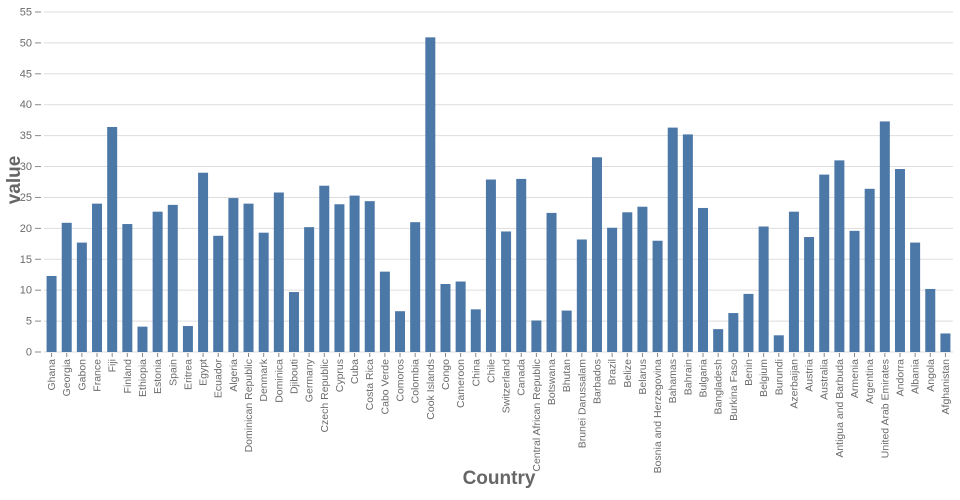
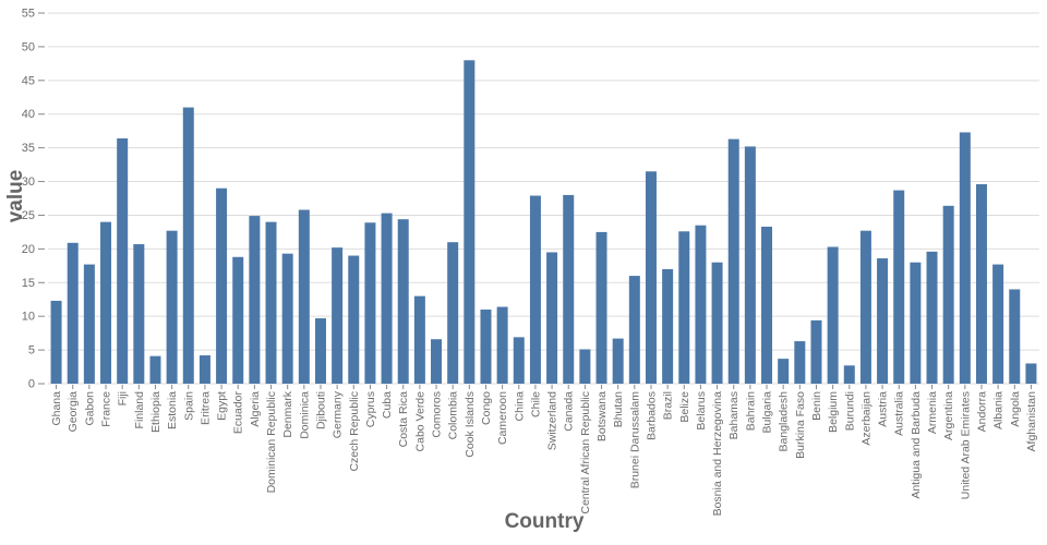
Spain: 24 -> 41
Czech Republic: 27 -> 19
Cook Islands: 51 -> 48
Brunei Darussalam: 18 -> 16
Brazil: 20 -> 17
Antigua and Barbuda: 31 -> 18
Angola: 10 -> 14
